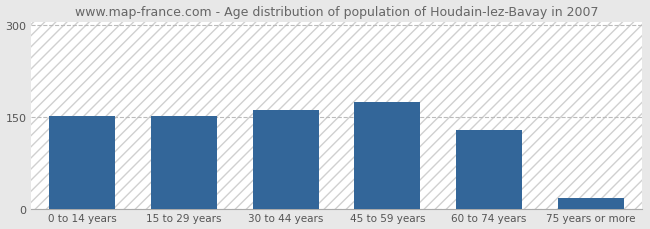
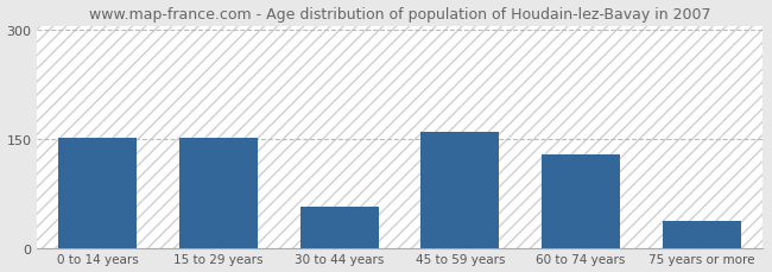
30 to 44 years: 161 -> 58
45 to 59 years: 175 -> 160
75 years or more: 18 -> 38
